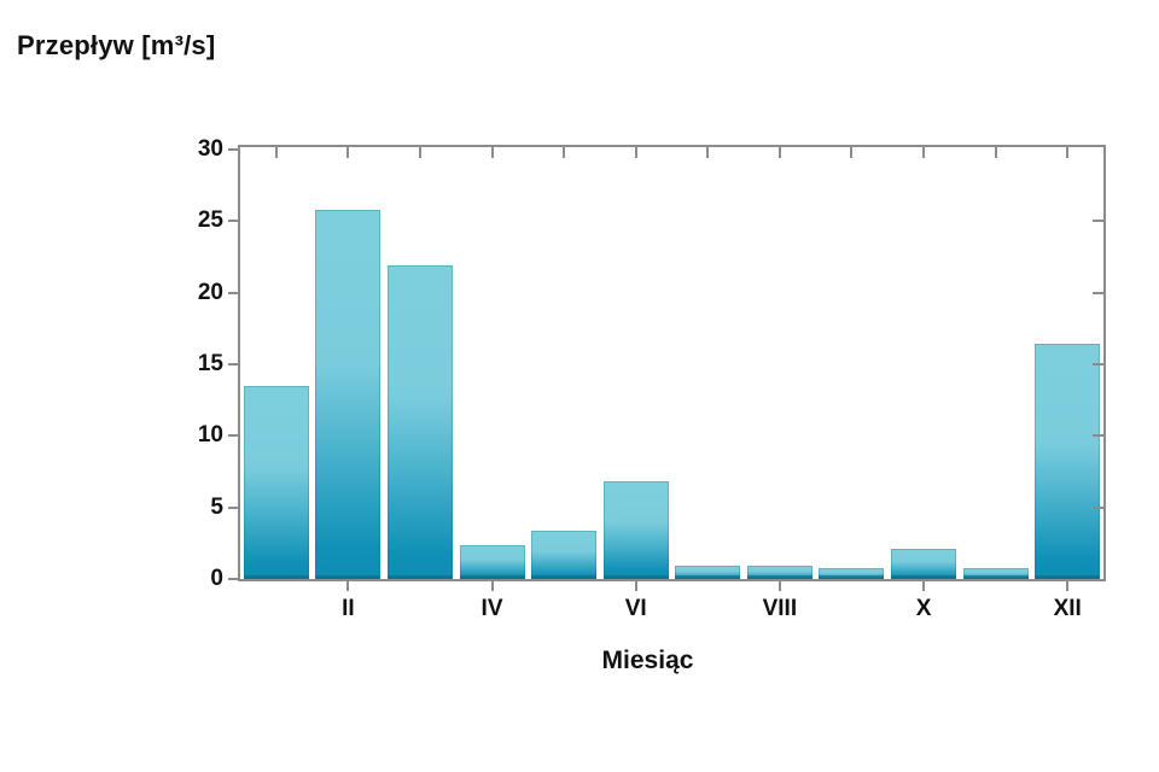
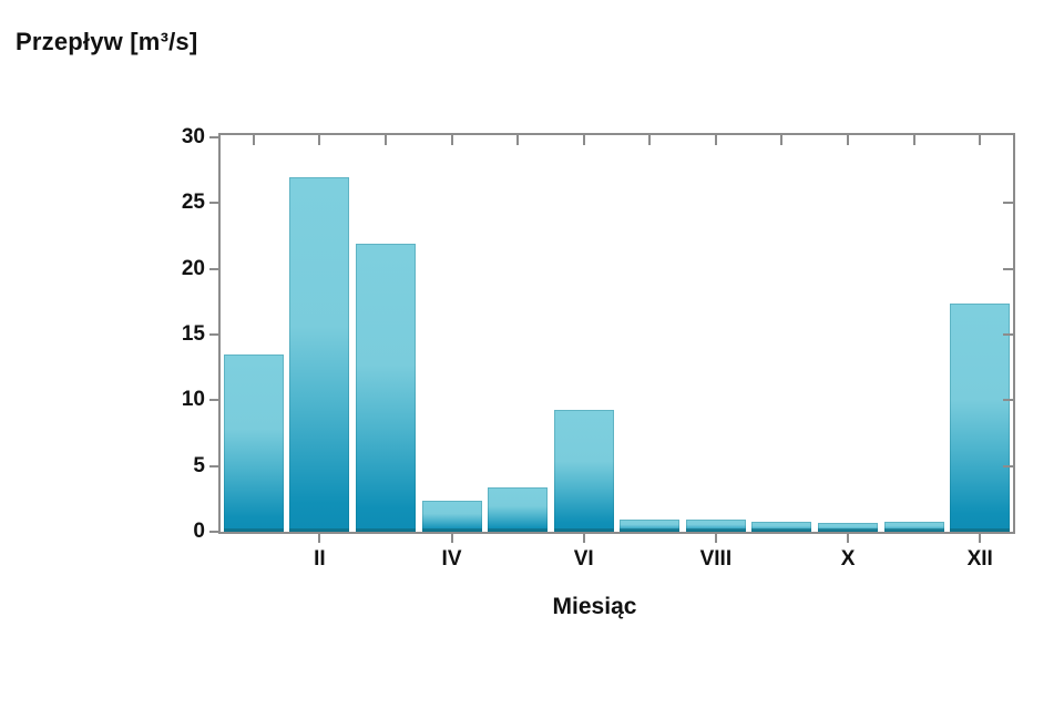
II: 25.8 -> 27.0
VI: 6.8 -> 9.3
X: 2.1 -> 0.7
XII: 16.4 -> 17.4
